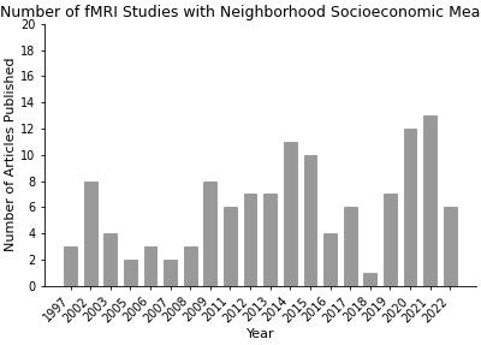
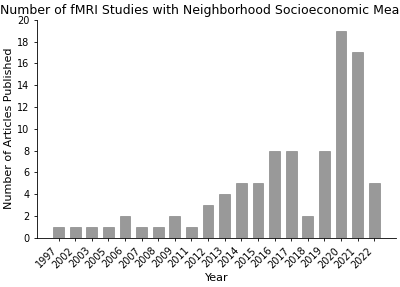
1997: 3 -> 1
2002: 8 -> 1
2003: 4 -> 1
2005: 2 -> 1
2006: 3 -> 2
2007: 2 -> 1
2008: 3 -> 1
2009: 8 -> 2
2011: 6 -> 1
2012: 7 -> 3
2013: 7 -> 4
2014: 11 -> 5
2015: 10 -> 5
2016: 4 -> 8
2017: 6 -> 8
2018: 1 -> 2
2019: 7 -> 8
2020: 12 -> 19
2021: 13 -> 17
2022: 6 -> 5
